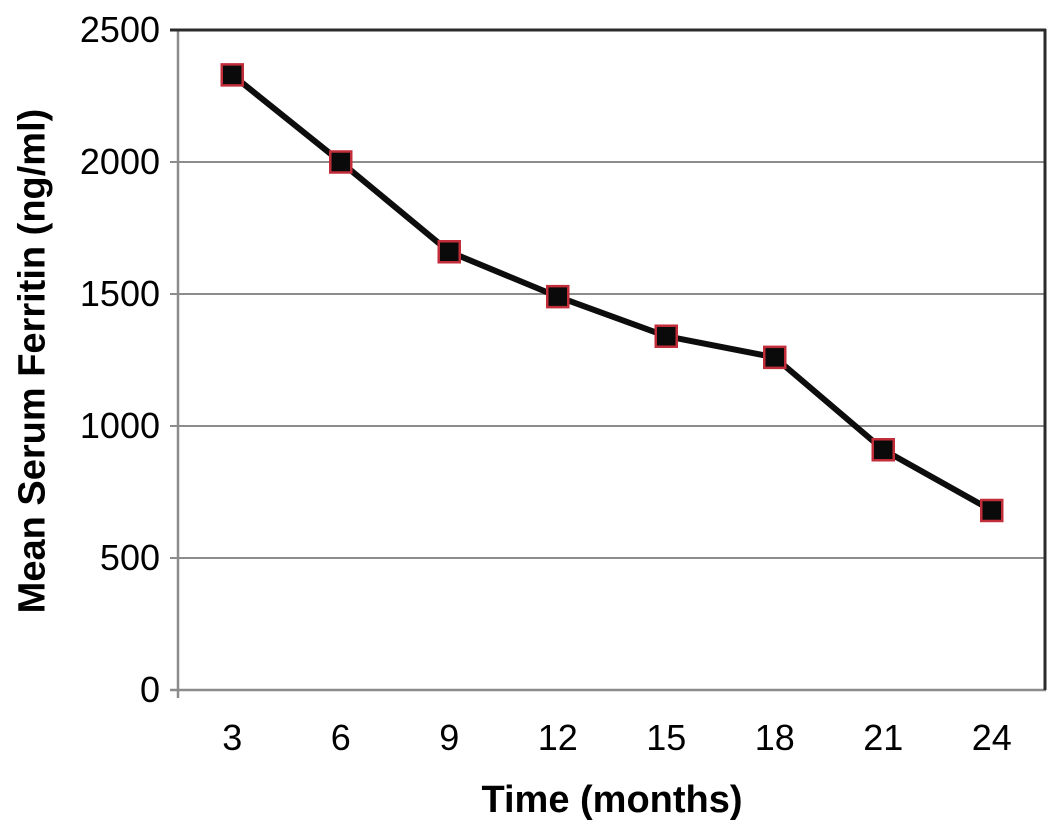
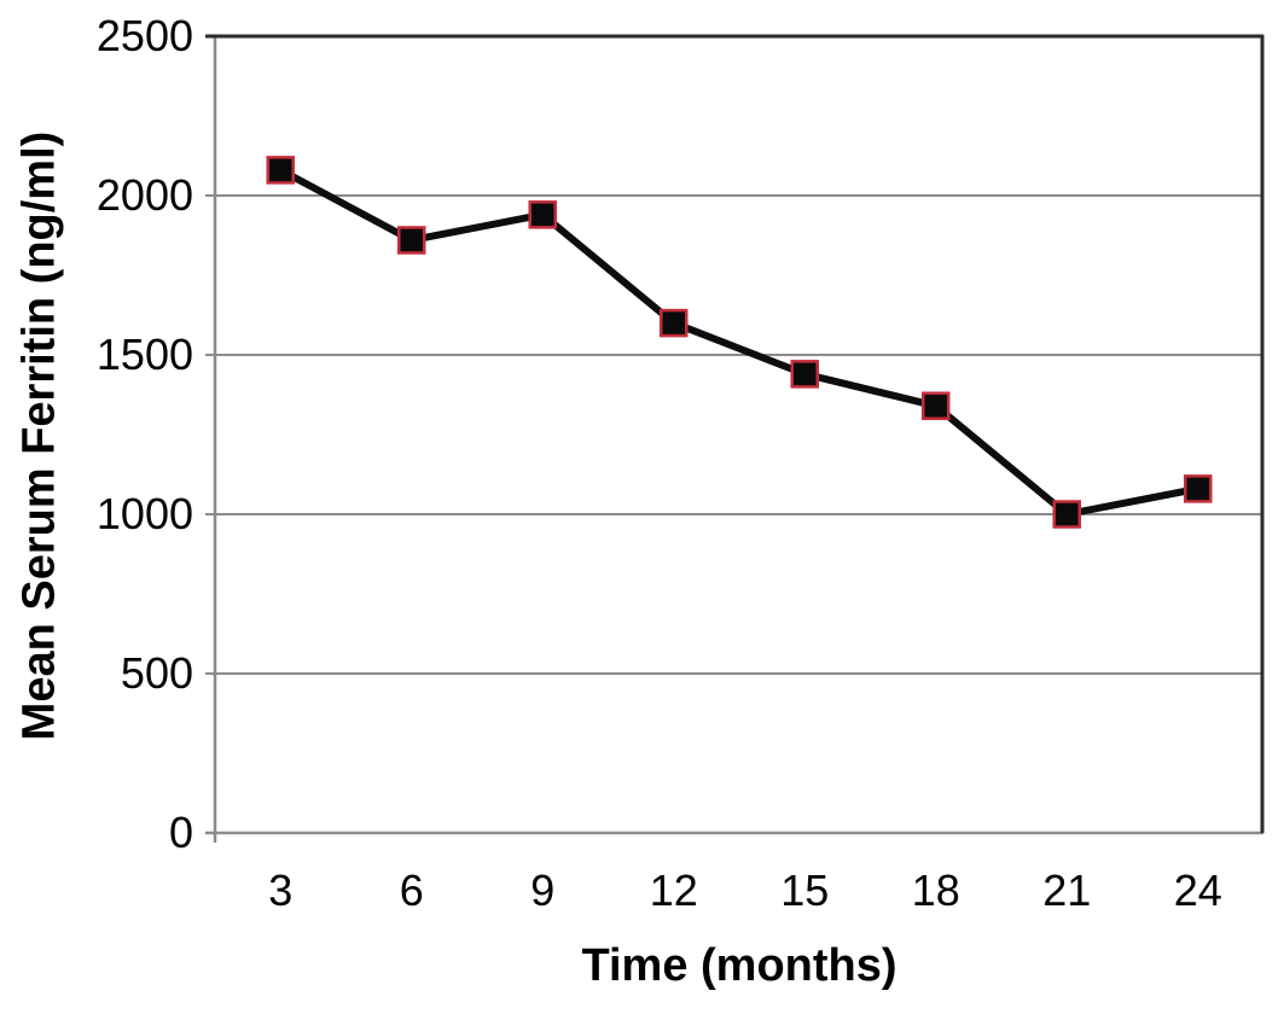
3: 2330 -> 2080
6: 2000 -> 1860
9: 1660 -> 1940
12: 1490 -> 1600
15: 1340 -> 1440
18: 1260 -> 1340
21: 910 -> 1000
24: 680 -> 1080
